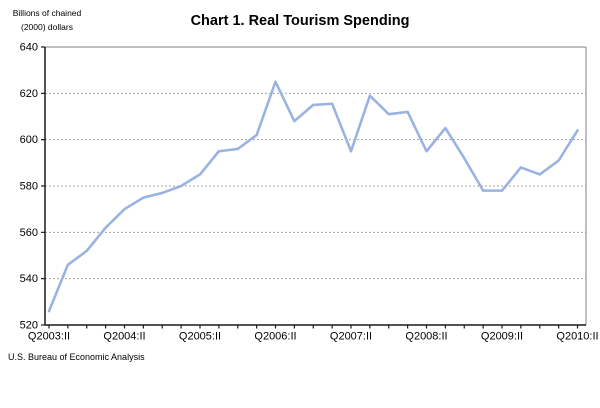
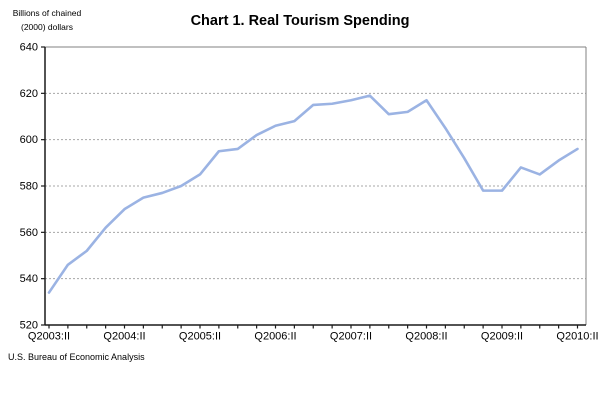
Q2003:II: 526 -> 534
Q2006:II: 625 -> 606
Q2007:II: 595 -> 617
Q2008:II: 595 -> 617
Q2010:II: 604 -> 596
